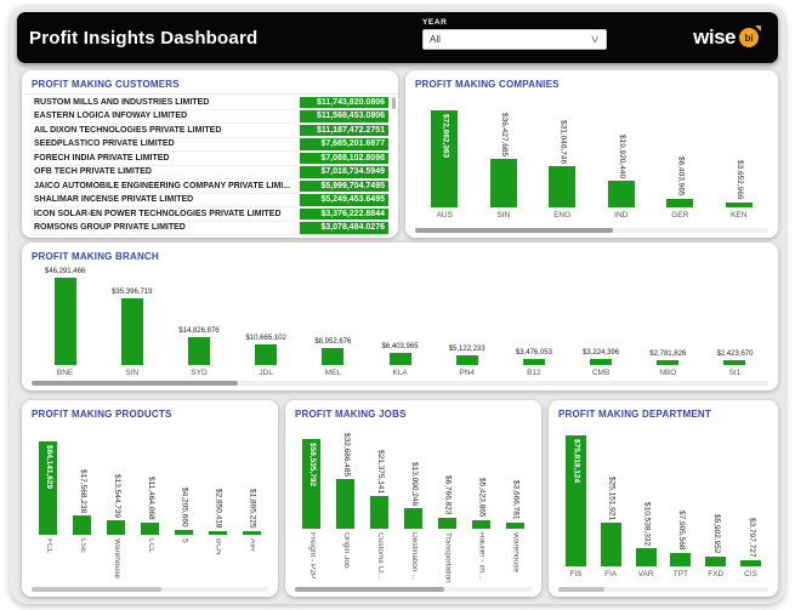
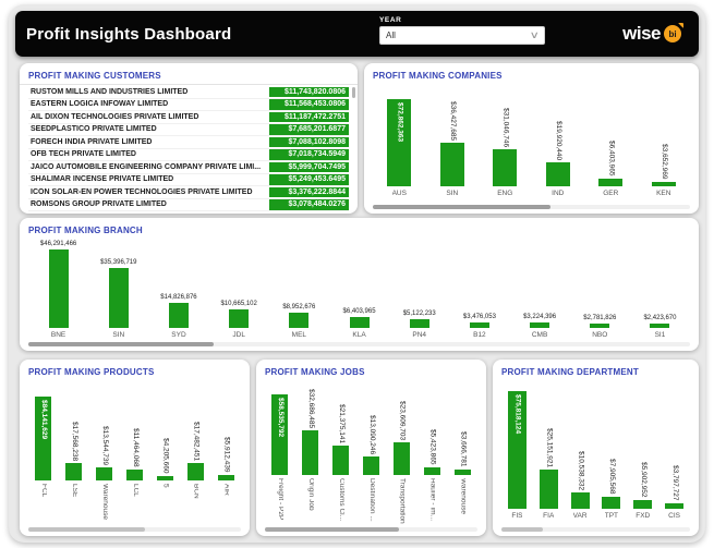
PROFIT MAKING PRODUCTS/BCN: $2,850,418 -> $17,482,451
PROFIT MAKING PRODUCTS/AIR: $1,895,225 -> $5,912,439
PROFIT MAKING JOBS/Transportation: $6,766,823 -> $23,609,703
